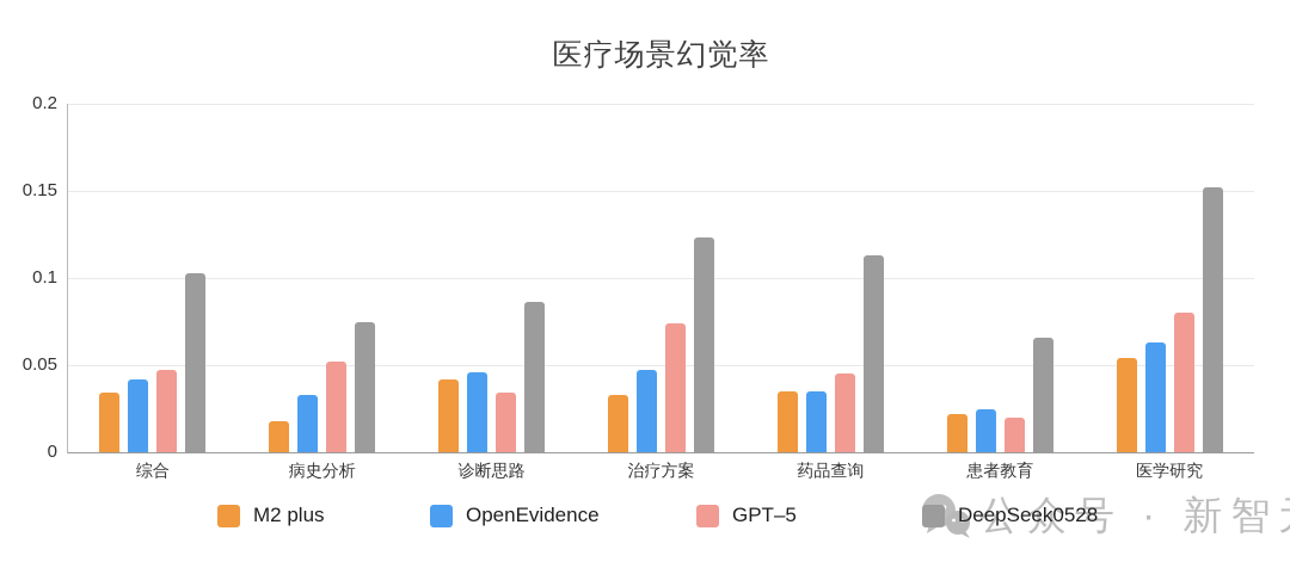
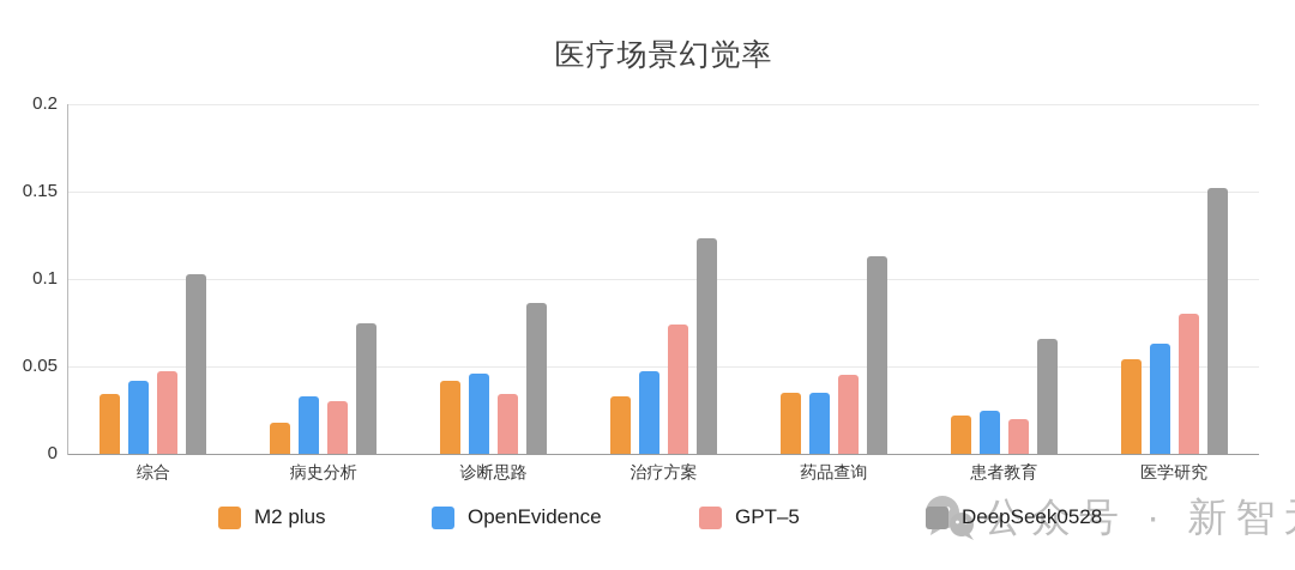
GPT–5/病史分析: 0.052 -> 0.030
